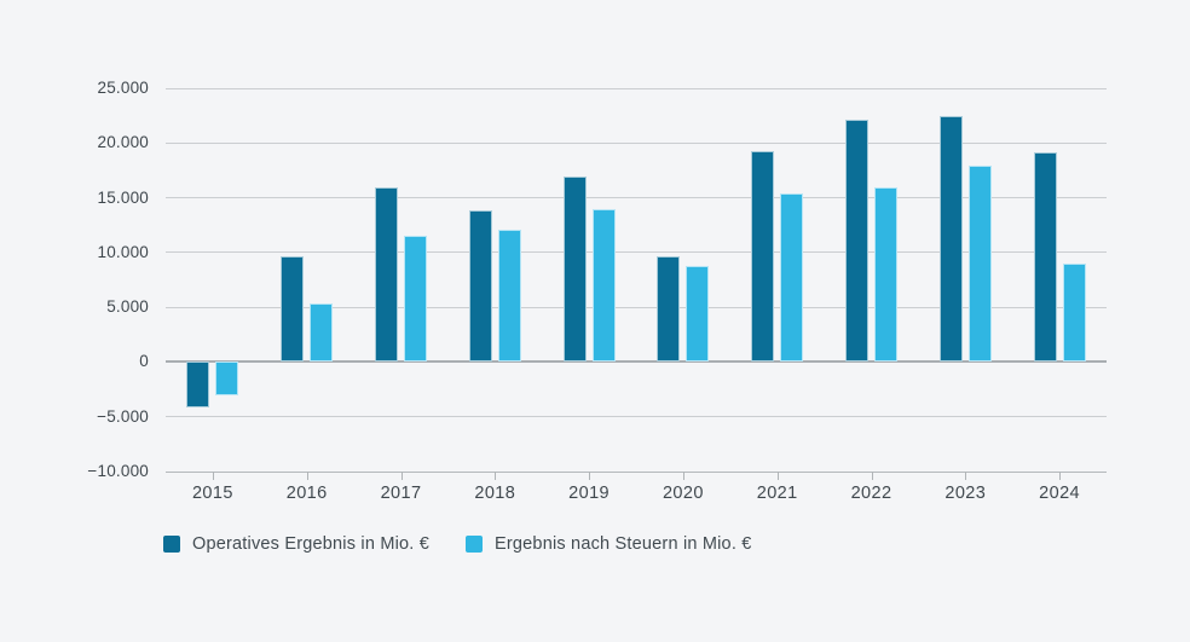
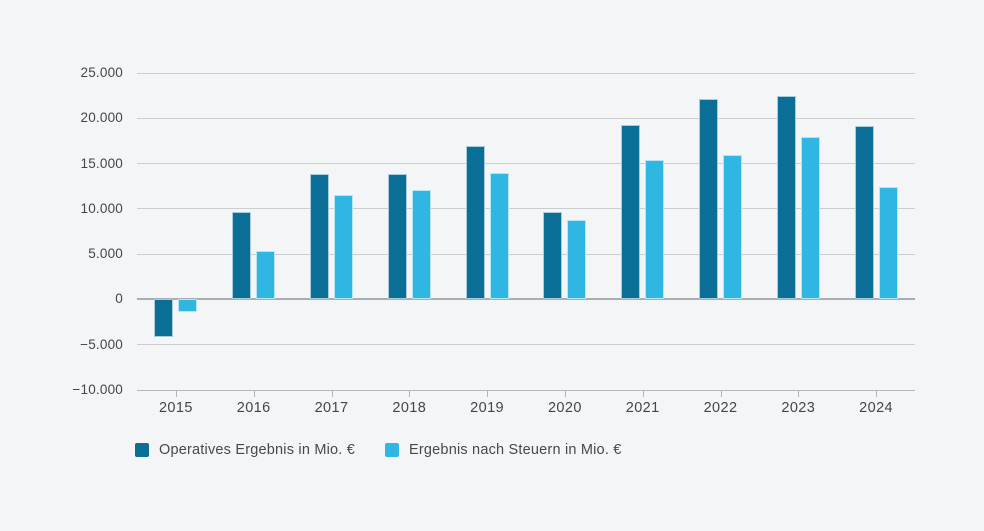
Ergebnis nach Steuern in Mio. €/2015: -3000 -> -1000
Operatives Ergebnis in Mio. €/2017: 16000 -> 14000
Ergebnis nach Steuern in Mio. €/2024: 9000 -> 12000
